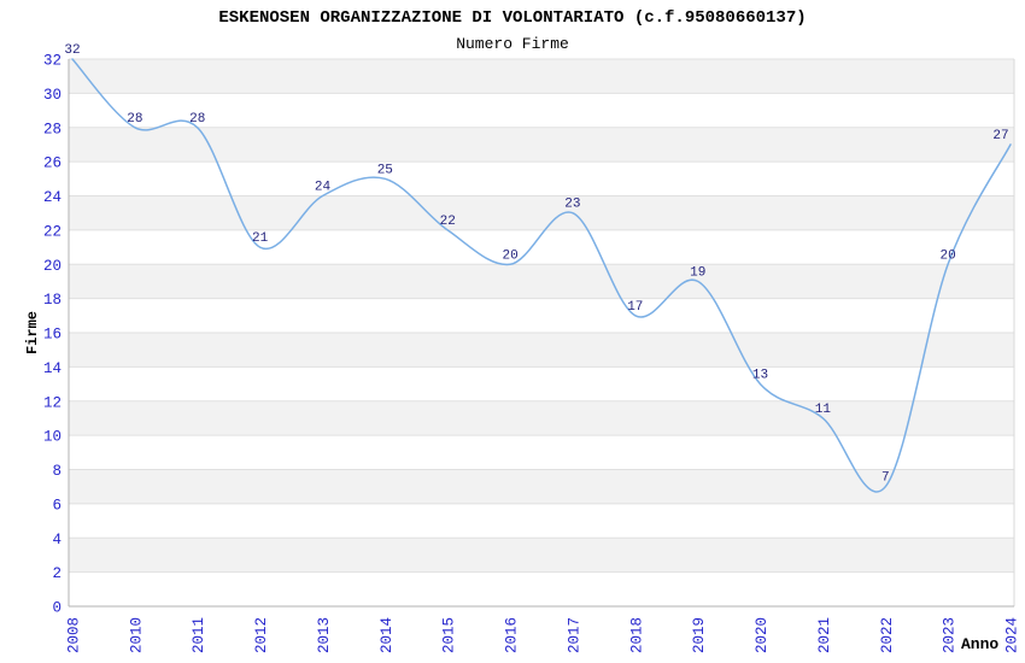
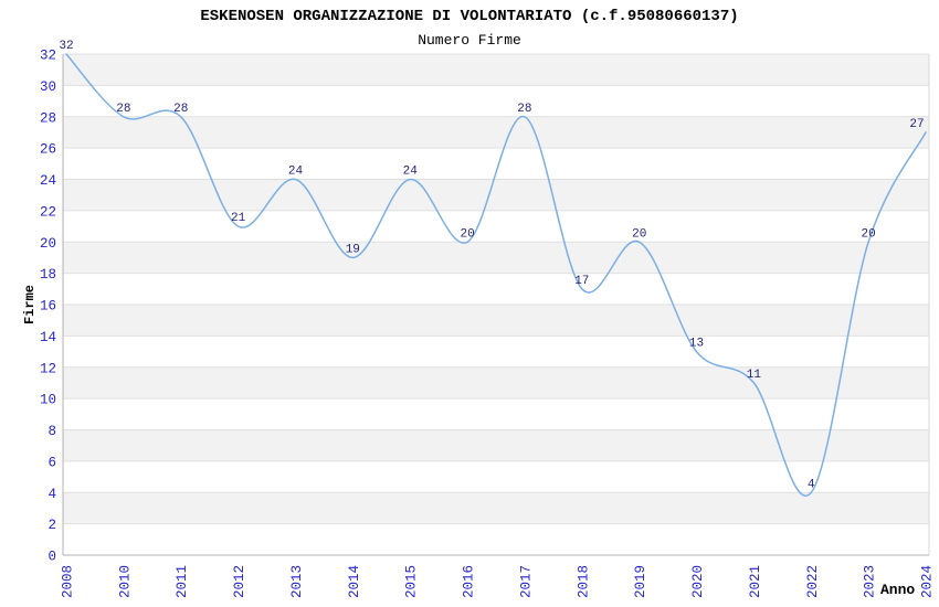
2014: 25 -> 19
2015: 22 -> 24
2017: 23 -> 28
2019: 19 -> 20
2022: 7 -> 4
